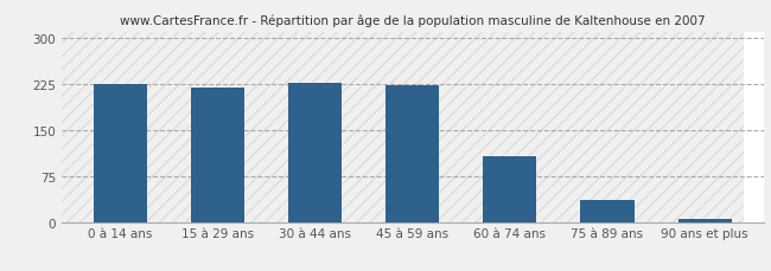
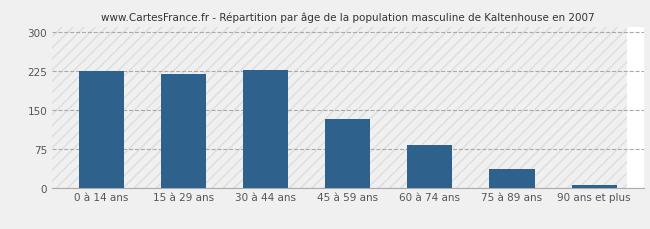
45 à 59 ans: 222 -> 132
60 à 74 ans: 108 -> 82
